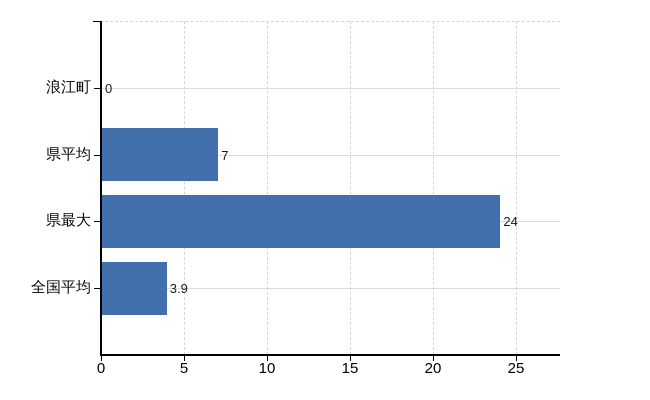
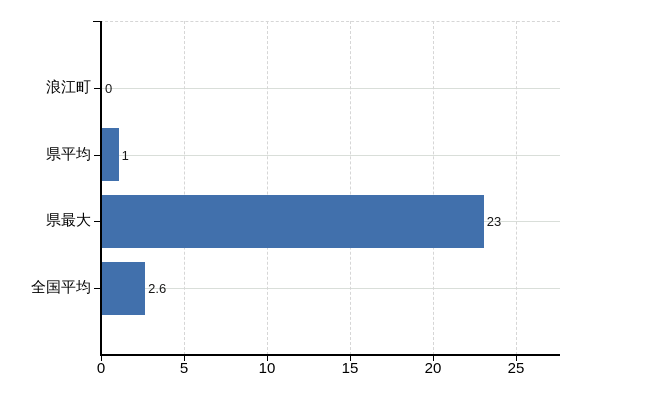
県平均: 7 -> 1
県最大: 24 -> 23
全国平均: 3.9 -> 2.6
